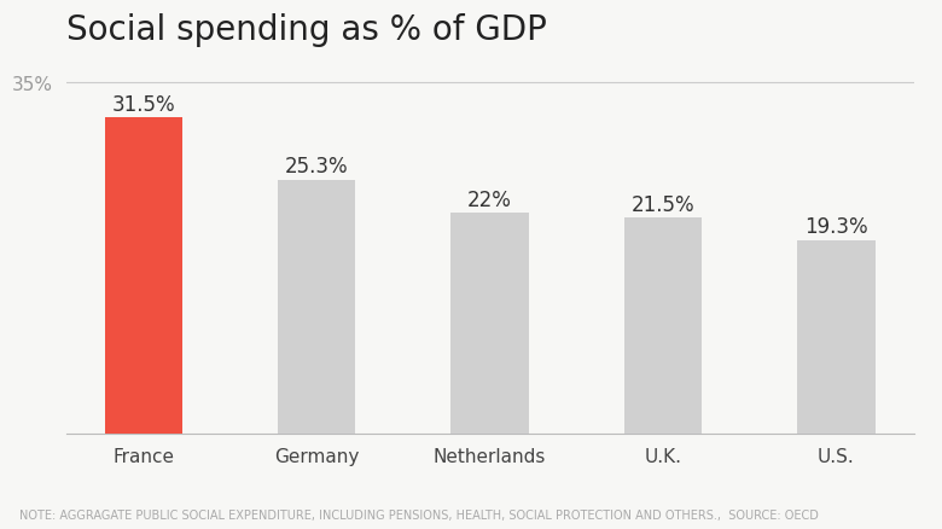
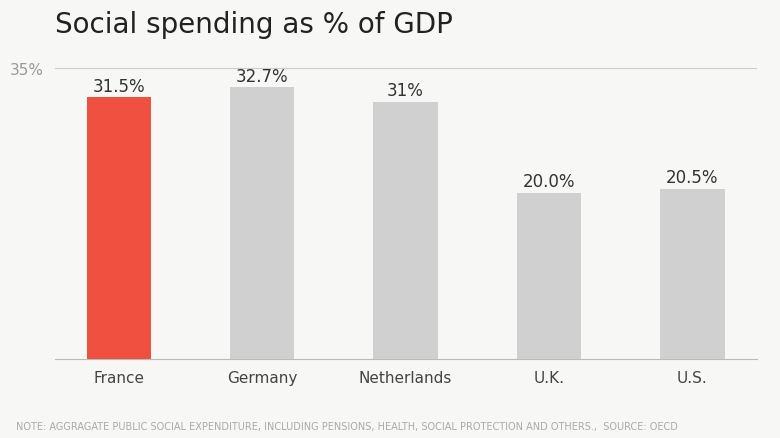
Germany: 25.3% -> 32.7%
Netherlands: 22% -> 31%
U.K.: 21.5% -> 20.0%
U.S.: 19.3% -> 20.5%
